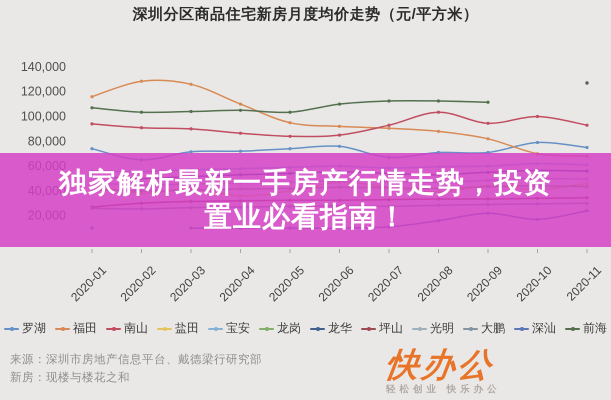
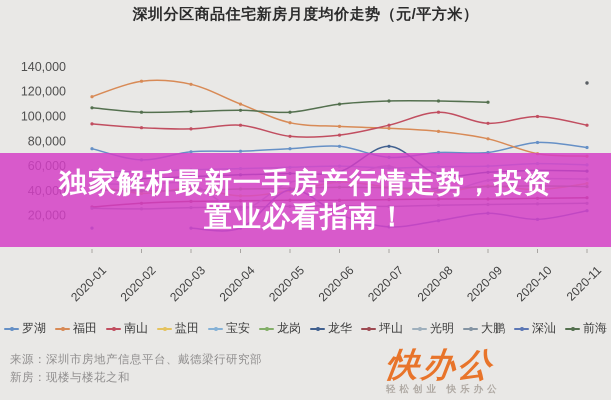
南山/2020-04: 86000 -> 93000
光明/2020-04: 46000 -> 25000
深汕/2020-05: 10000 -> 41000
深汕/2020-06: 10000 -> 21000
龙华/2020-07: 54000 -> 76000
光明/2020-07: 48000 -> 60000
光明/2020-08: 47000 -> 40000
